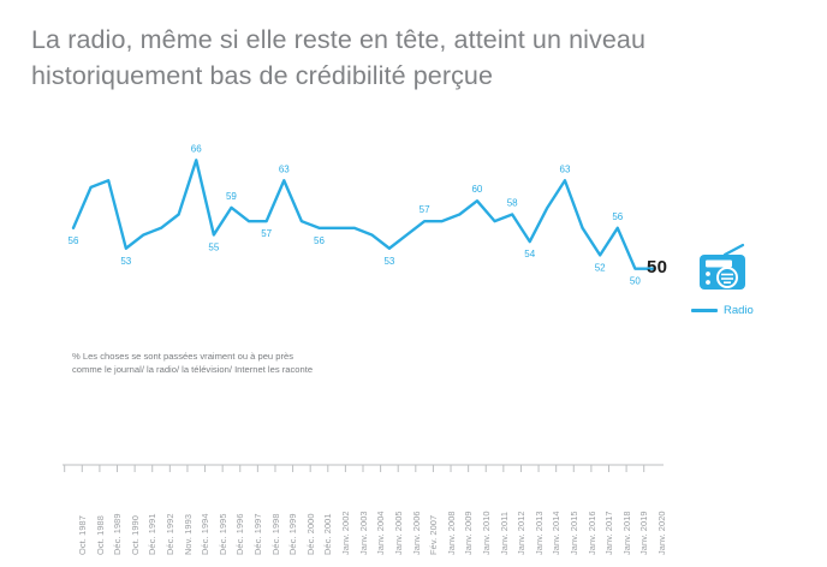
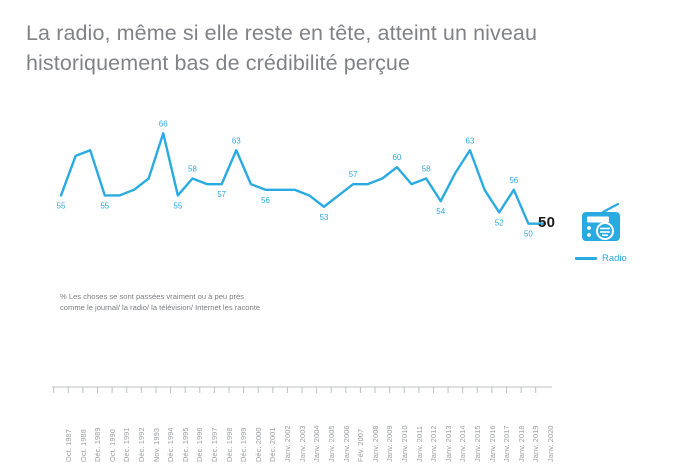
Oct. 1987: 56 -> 55
Oct. 1990: 53 -> 55
Déc. 1996: 59 -> 58
